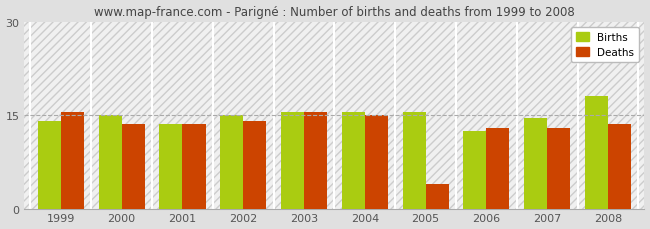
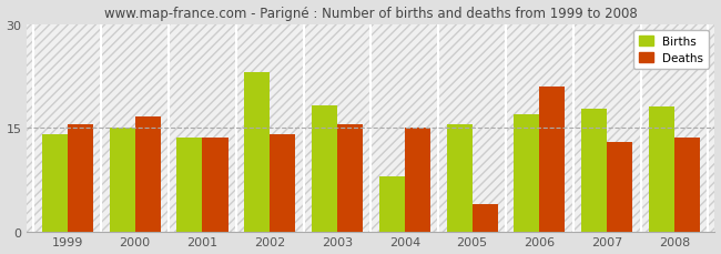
Deaths/2000: 13.5 -> 16.6
Births/2002: 15.0 -> 23.0
Births/2003: 15.5 -> 18.2
Births/2004: 15.5 -> 8.0
Births/2006: 12.5 -> 17.0
Deaths/2006: 13.0 -> 21.0
Births/2007: 14.5 -> 17.8
